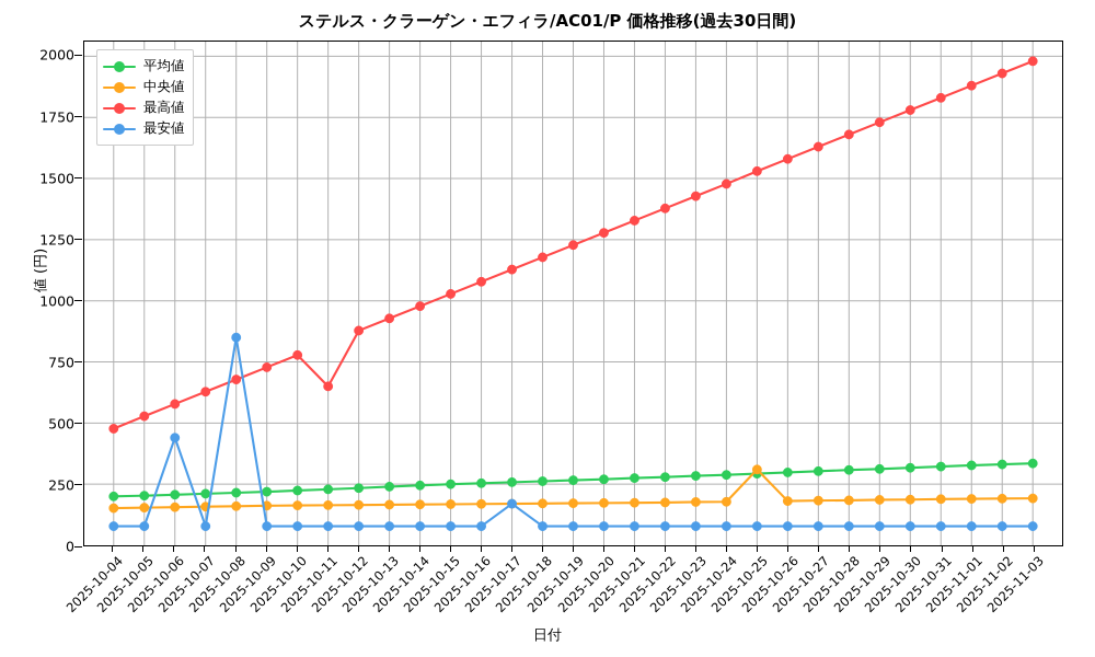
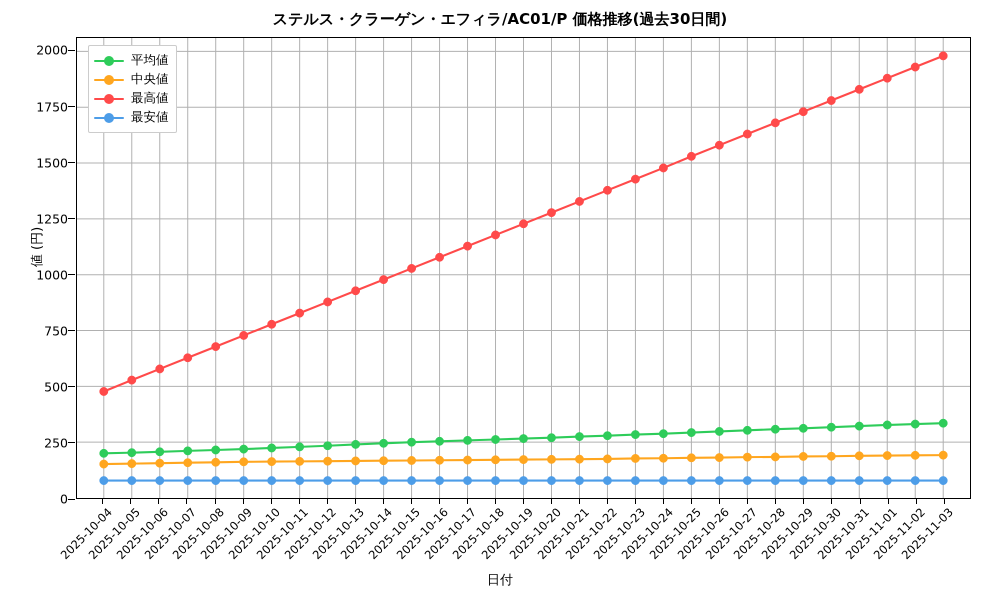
最安値/2025-10-06: 440 -> 80
最安値/2025-10-08: 850 -> 80
最高値/2025-10-11: 650 -> 830
最安値/2025-10-17: 170 -> 80
中央値/2025-10-25: 310 -> 180
